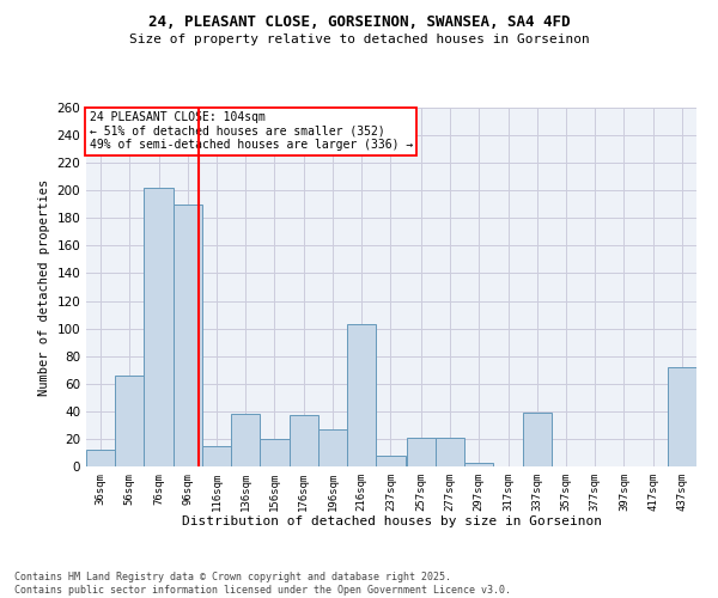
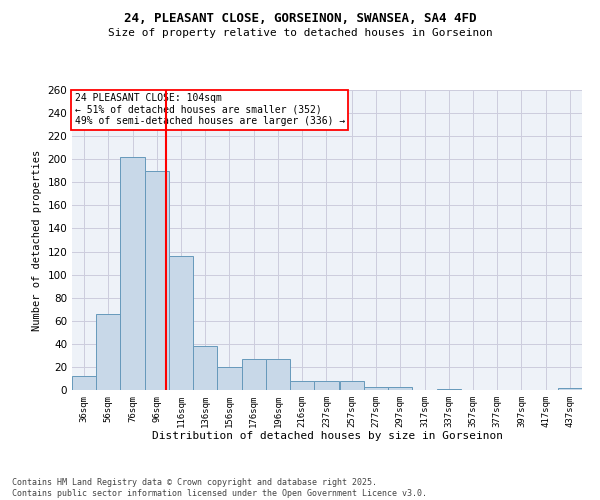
116sqm: 15 -> 116
176sqm: 37 -> 27
216sqm: 103 -> 8
257sqm: 21 -> 8
277sqm: 21 -> 3
337sqm: 39 -> 1
437sqm: 72 -> 2
